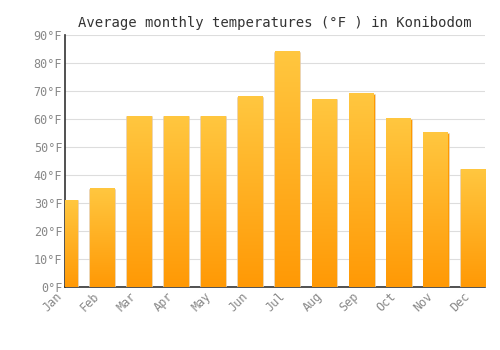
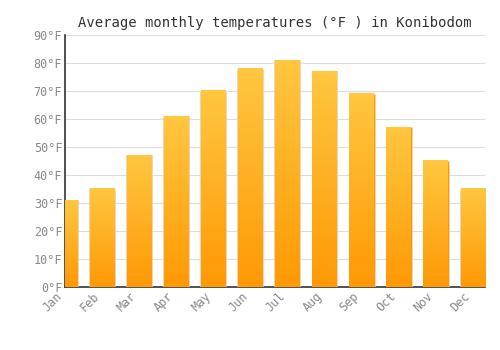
Mar: 61°F -> 47°F
May: 61°F -> 70°F
Jun: 68°F -> 78°F
Jul: 84°F -> 81°F
Aug: 67°F -> 77°F
Oct: 60°F -> 57°F
Nov: 55°F -> 45°F
Dec: 42°F -> 35°F
